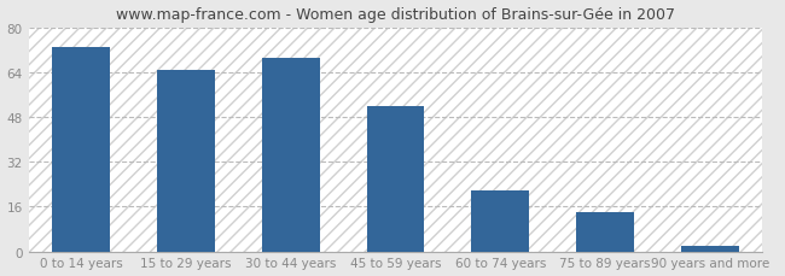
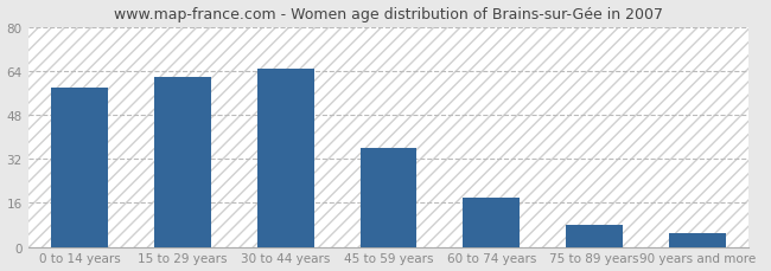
0 to 14 years: 73 -> 58
15 to 29 years: 65 -> 62
30 to 44 years: 69 -> 65
45 to 59 years: 52 -> 36
60 to 74 years: 22 -> 18
75 to 89 years: 14 -> 8
90 years and more: 2 -> 5
